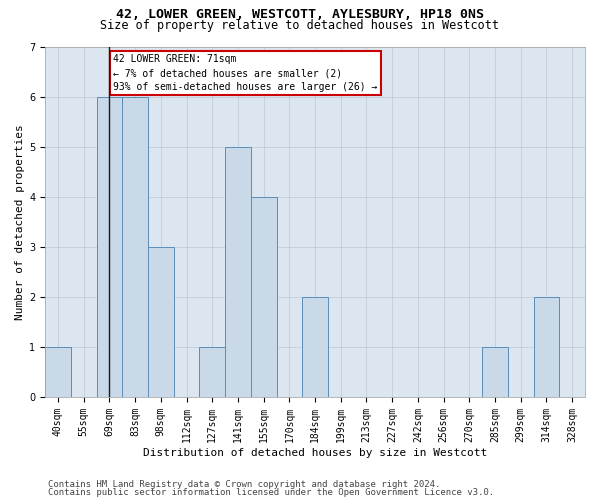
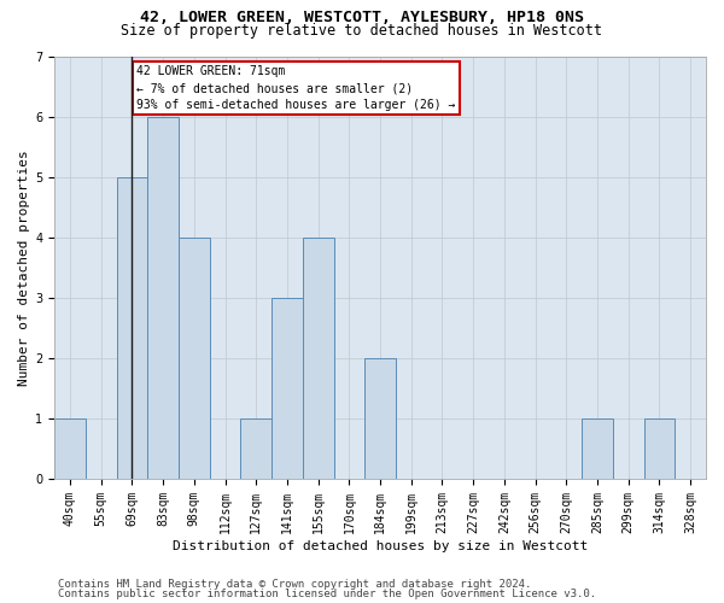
69sqm: 6 -> 5
98sqm: 3 -> 4
141sqm: 5 -> 3
314sqm: 2 -> 1
